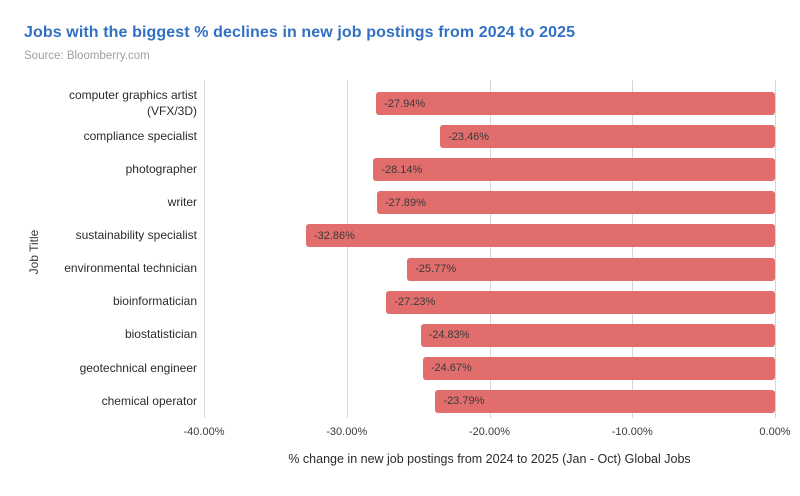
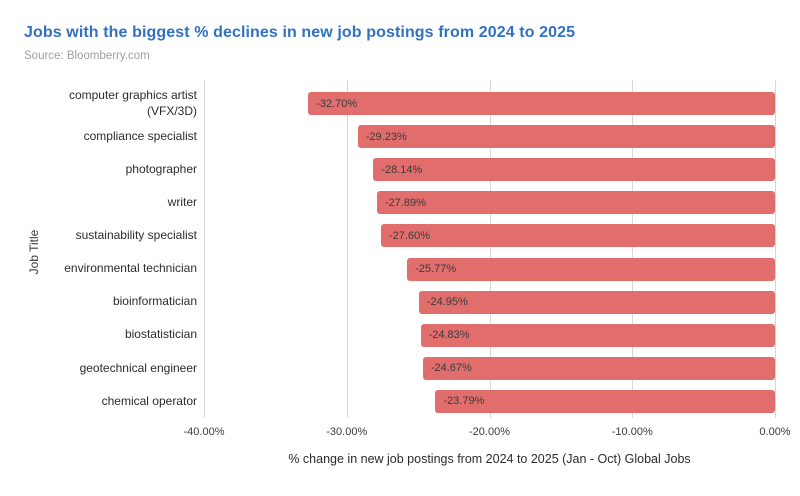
computer graphics artist (VFX/3D): -27.94% -> -32.70%
compliance specialist: -23.46% -> -29.23%
sustainability specialist: -32.86% -> -27.60%
bioinformatician: -27.23% -> -24.95%
